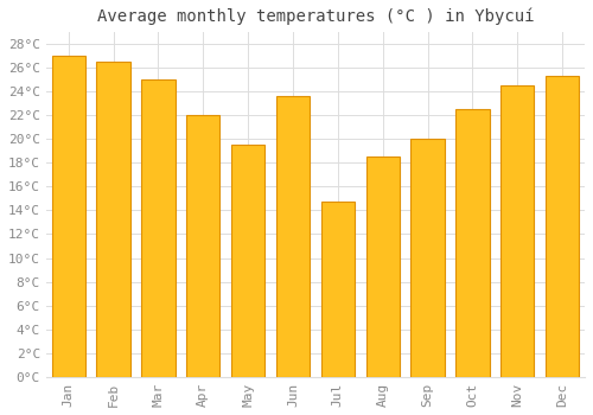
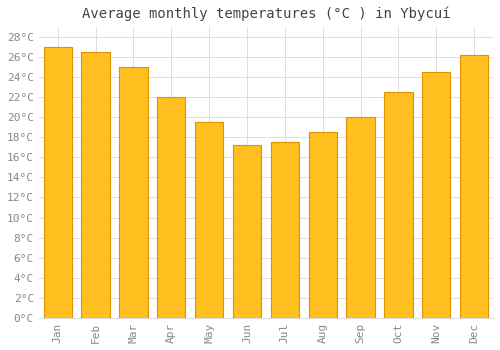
Jun: 23.6°C -> 17.2°C
Jul: 14.7°C -> 17.5°C
Dec: 25.3°C -> 26.2°C
